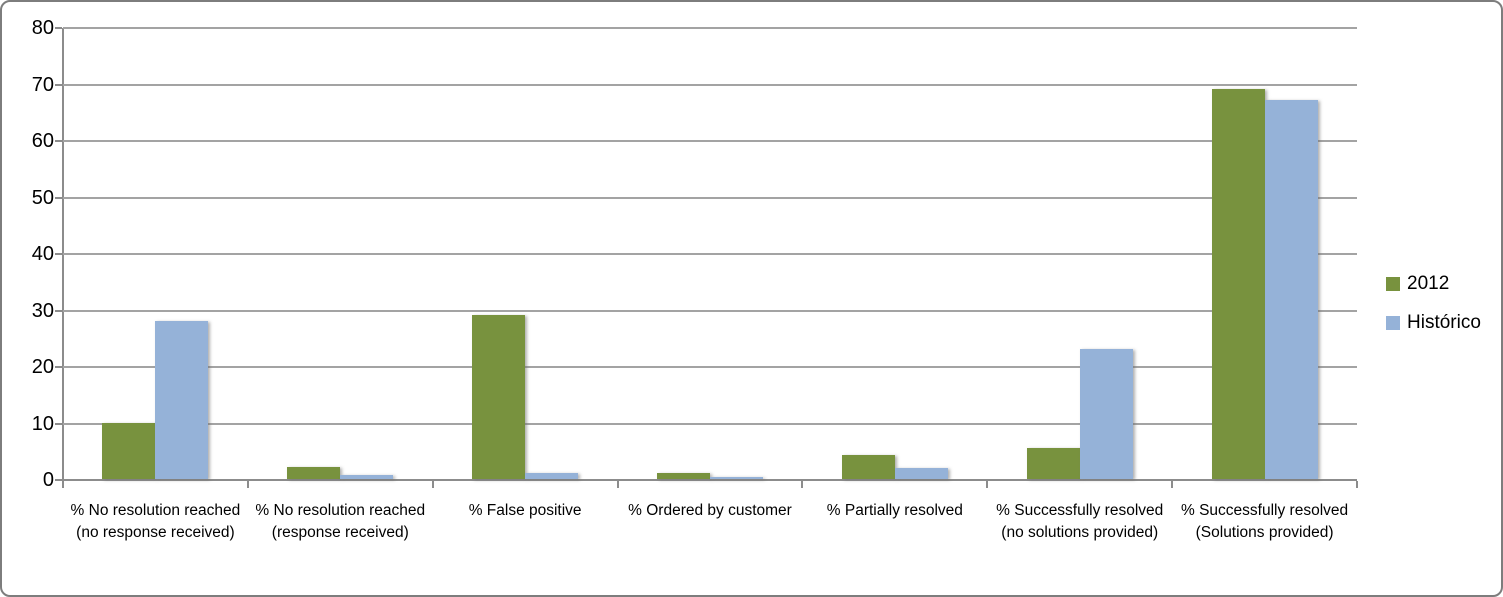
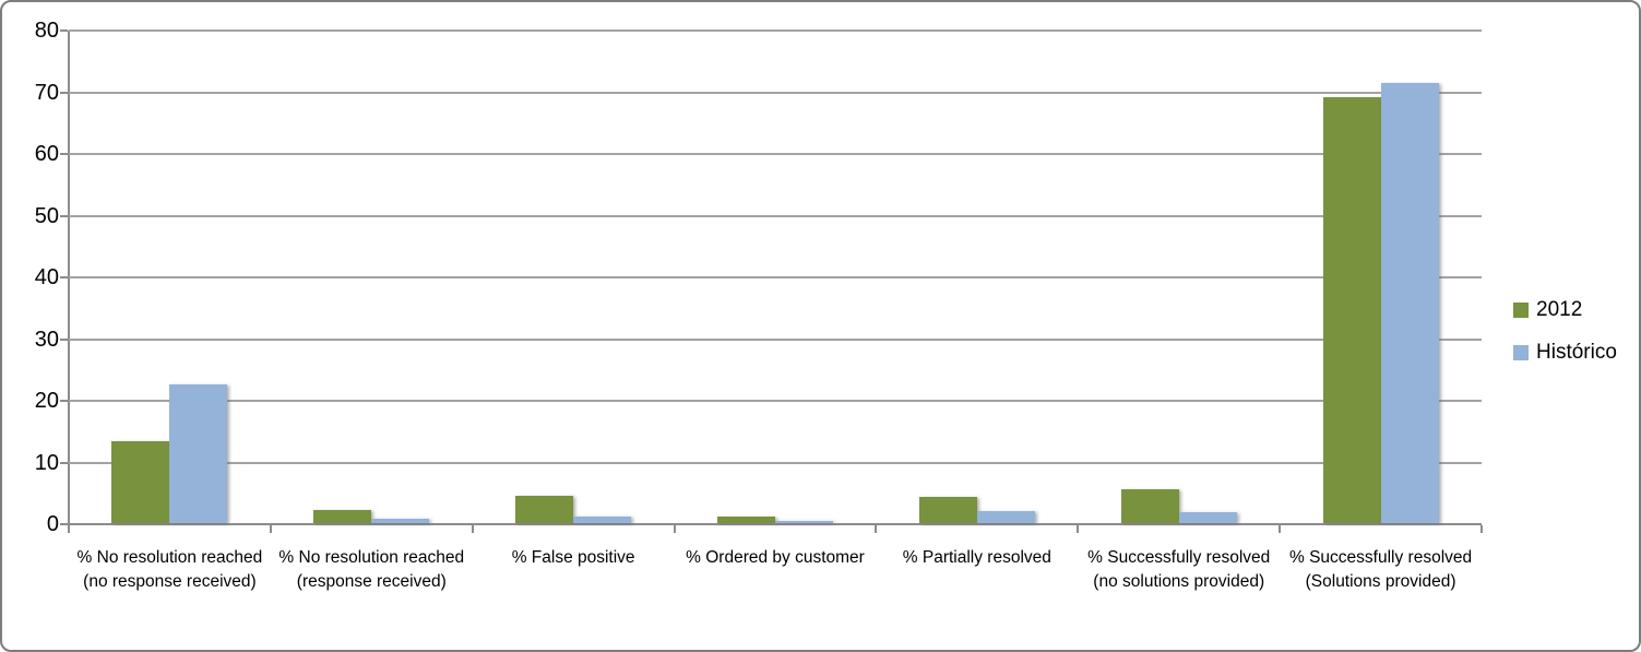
2012/% No resolution reached (no response received): 10 -> 13
Histórico/% No resolution reached (no response received): 28 -> 22
2012/% False positive: 29 -> 4
Histórico/% Successfully resolved (no solutions provided): 23 -> 2
Histórico/% Successfully resolved (Solutions provided): 67 -> 71
